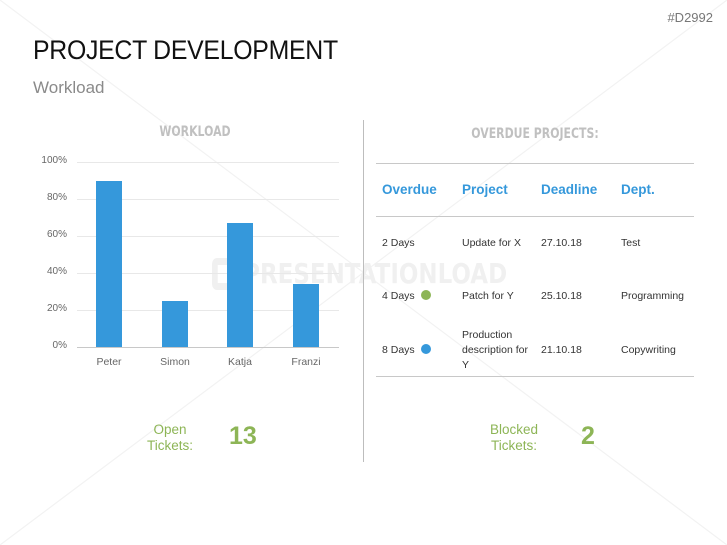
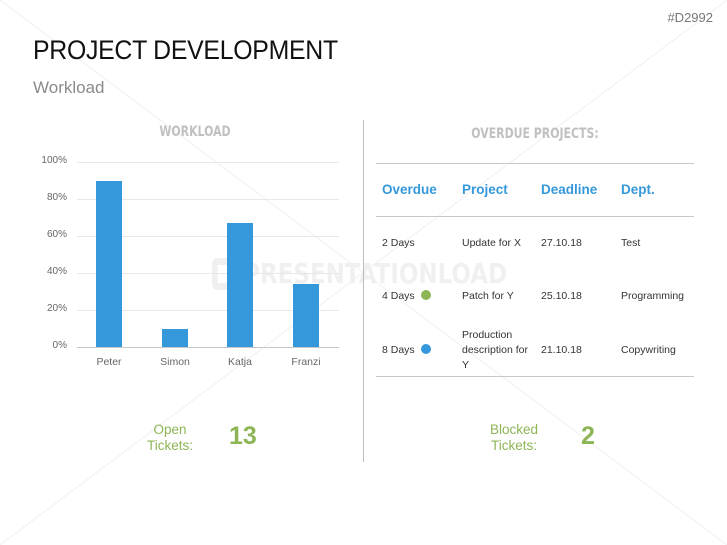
Simon: 25% -> 10%
